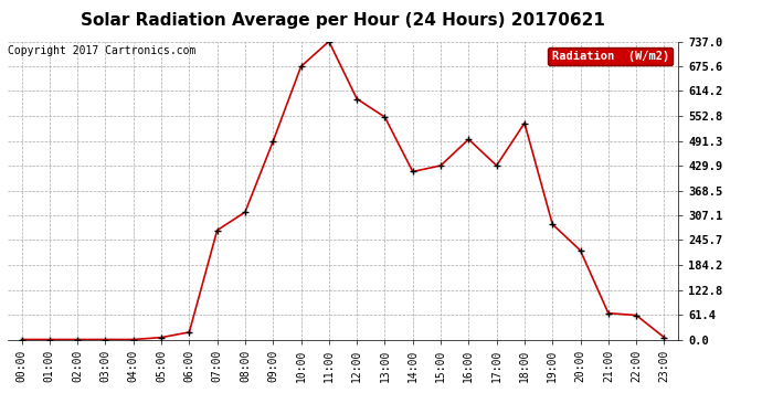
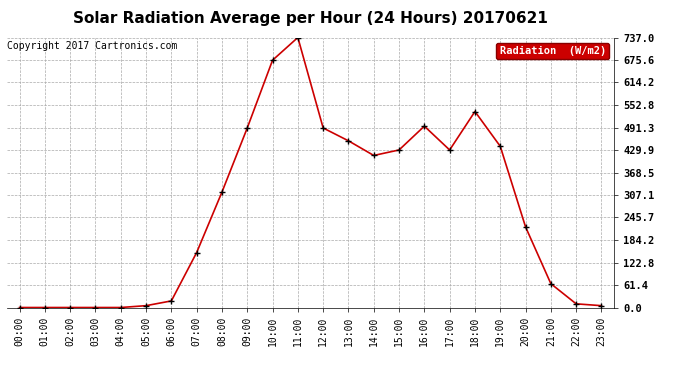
07:00: 270 -> 150
12:00: 595 -> 490
13:00: 550 -> 455
19:00: 285 -> 440
22:00: 60 -> 10
